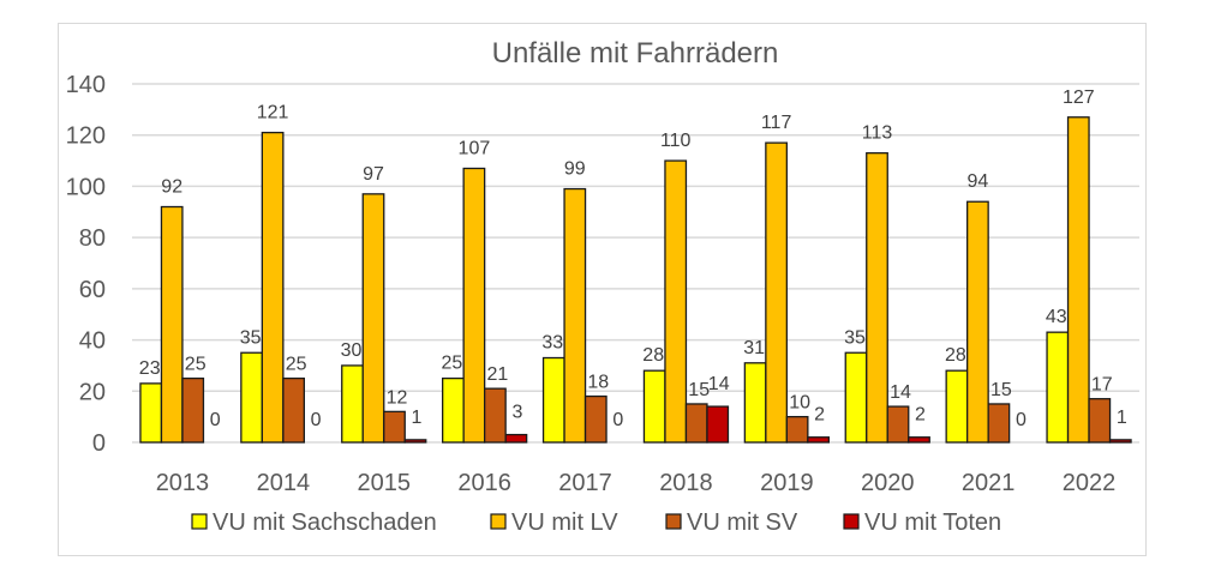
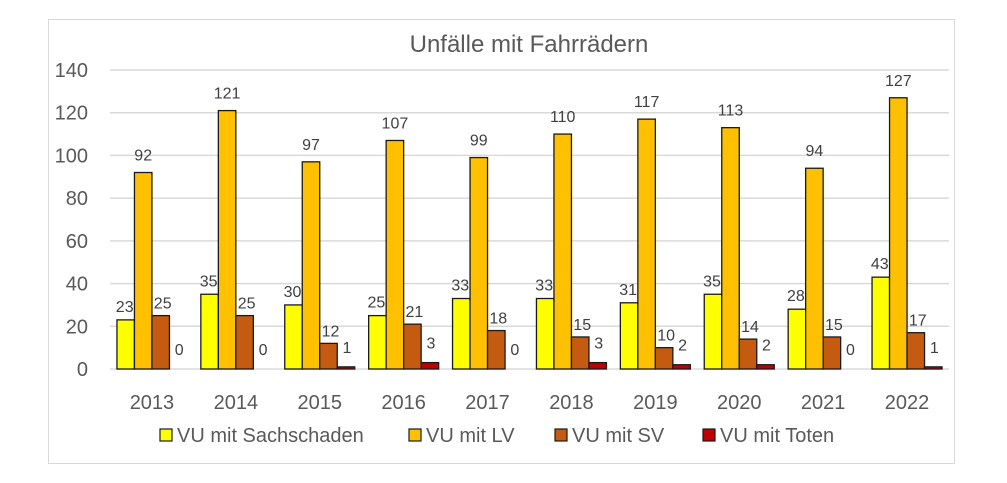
VU mit Sachschaden/2018: 28 -> 33
VU mit Toten/2018: 14 -> 3
